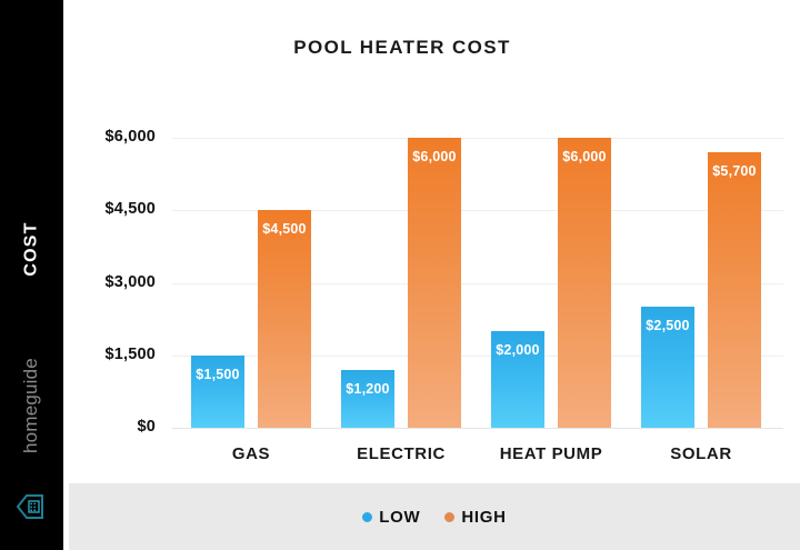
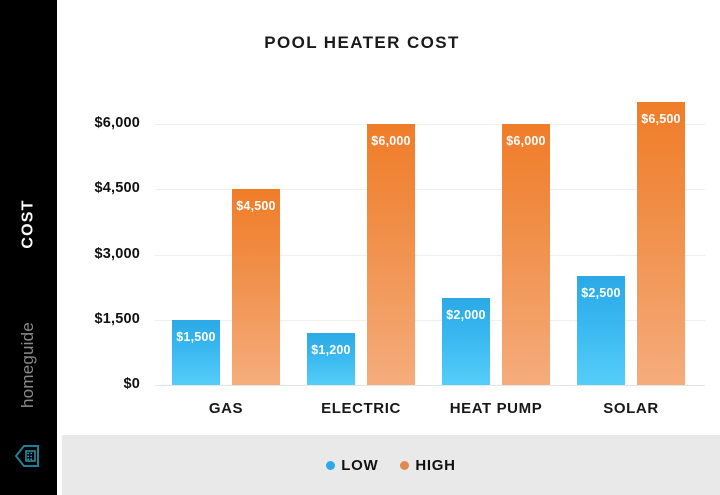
HIGH/SOLAR: $5,700 -> $6,500
